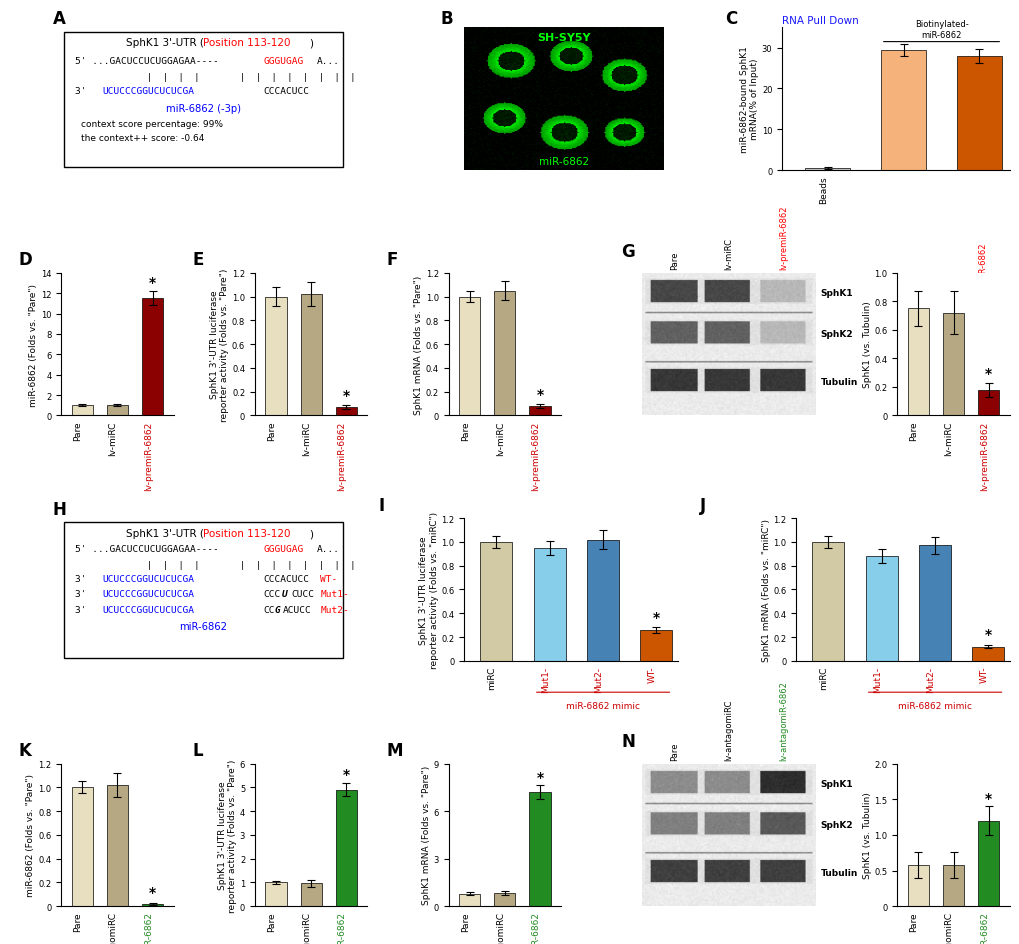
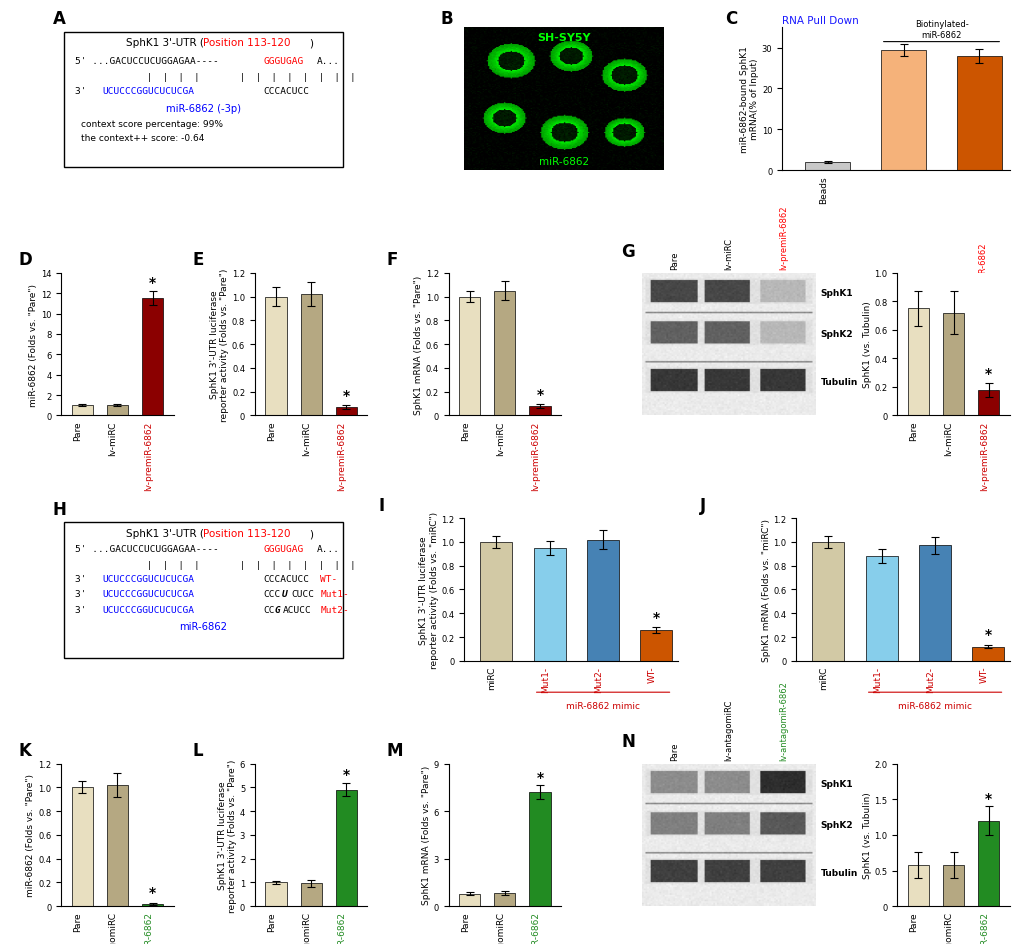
RNA Pull Down/Beads: 0.5 -> 2.0
